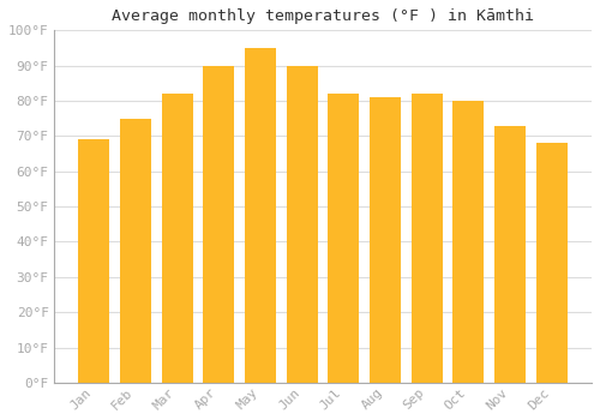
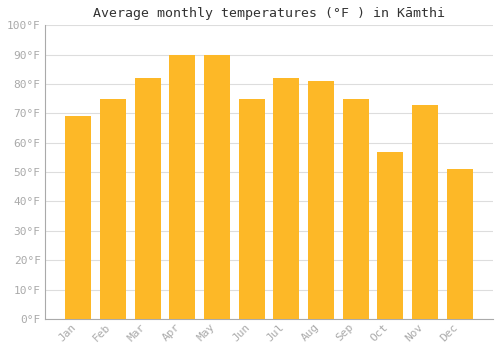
May: 95°F -> 90°F
Jun: 90°F -> 75°F
Sep: 82°F -> 75°F
Oct: 80°F -> 57°F
Dec: 68°F -> 51°F
